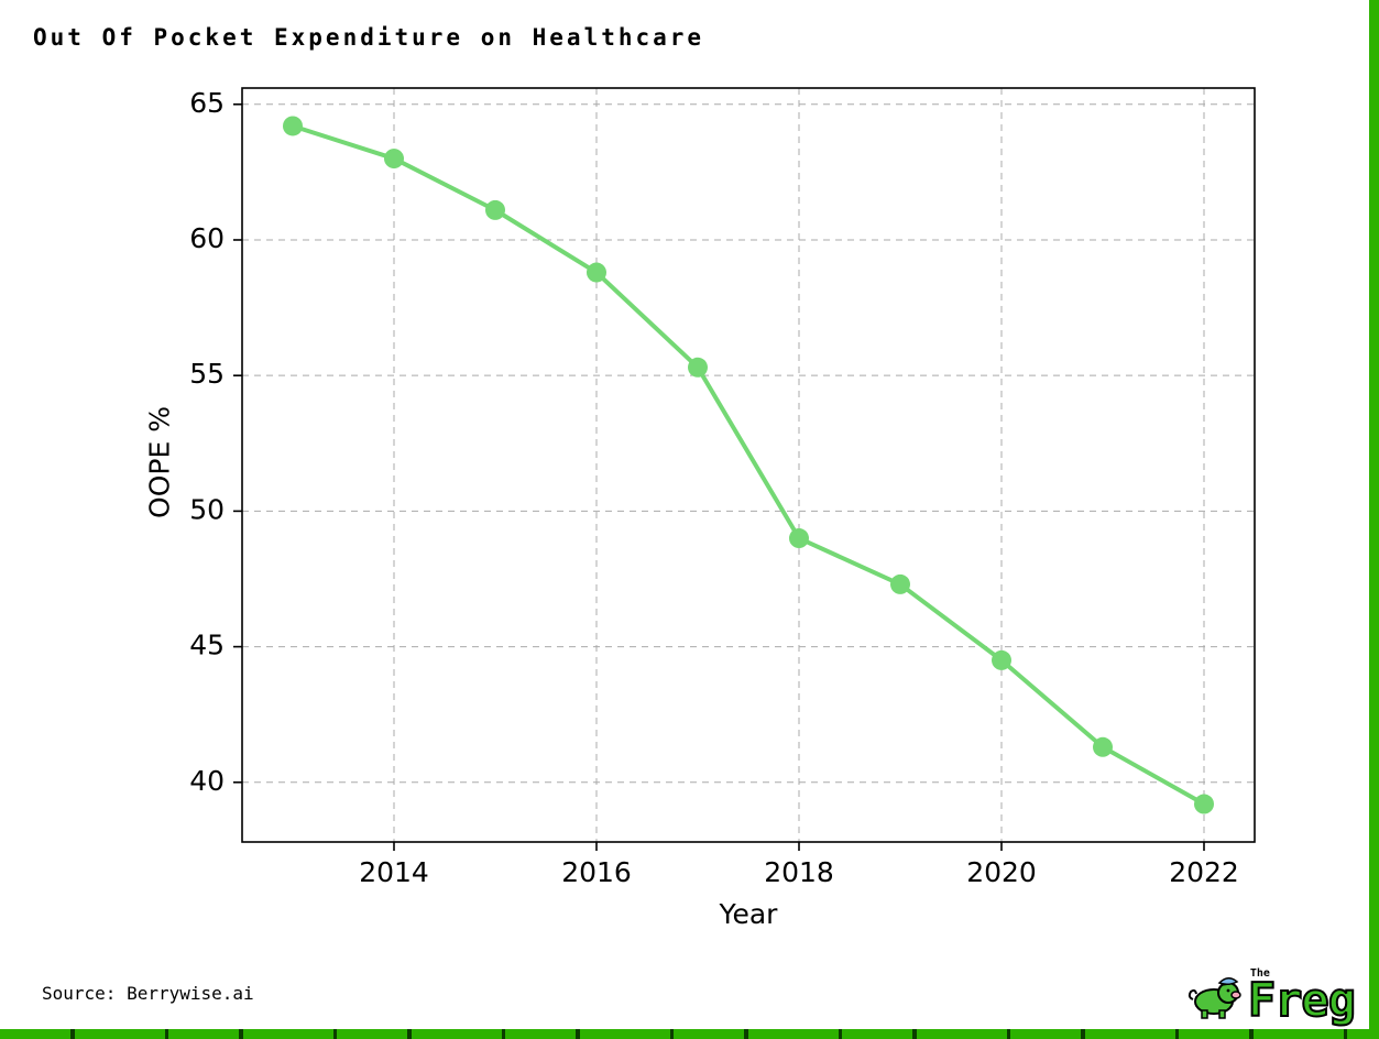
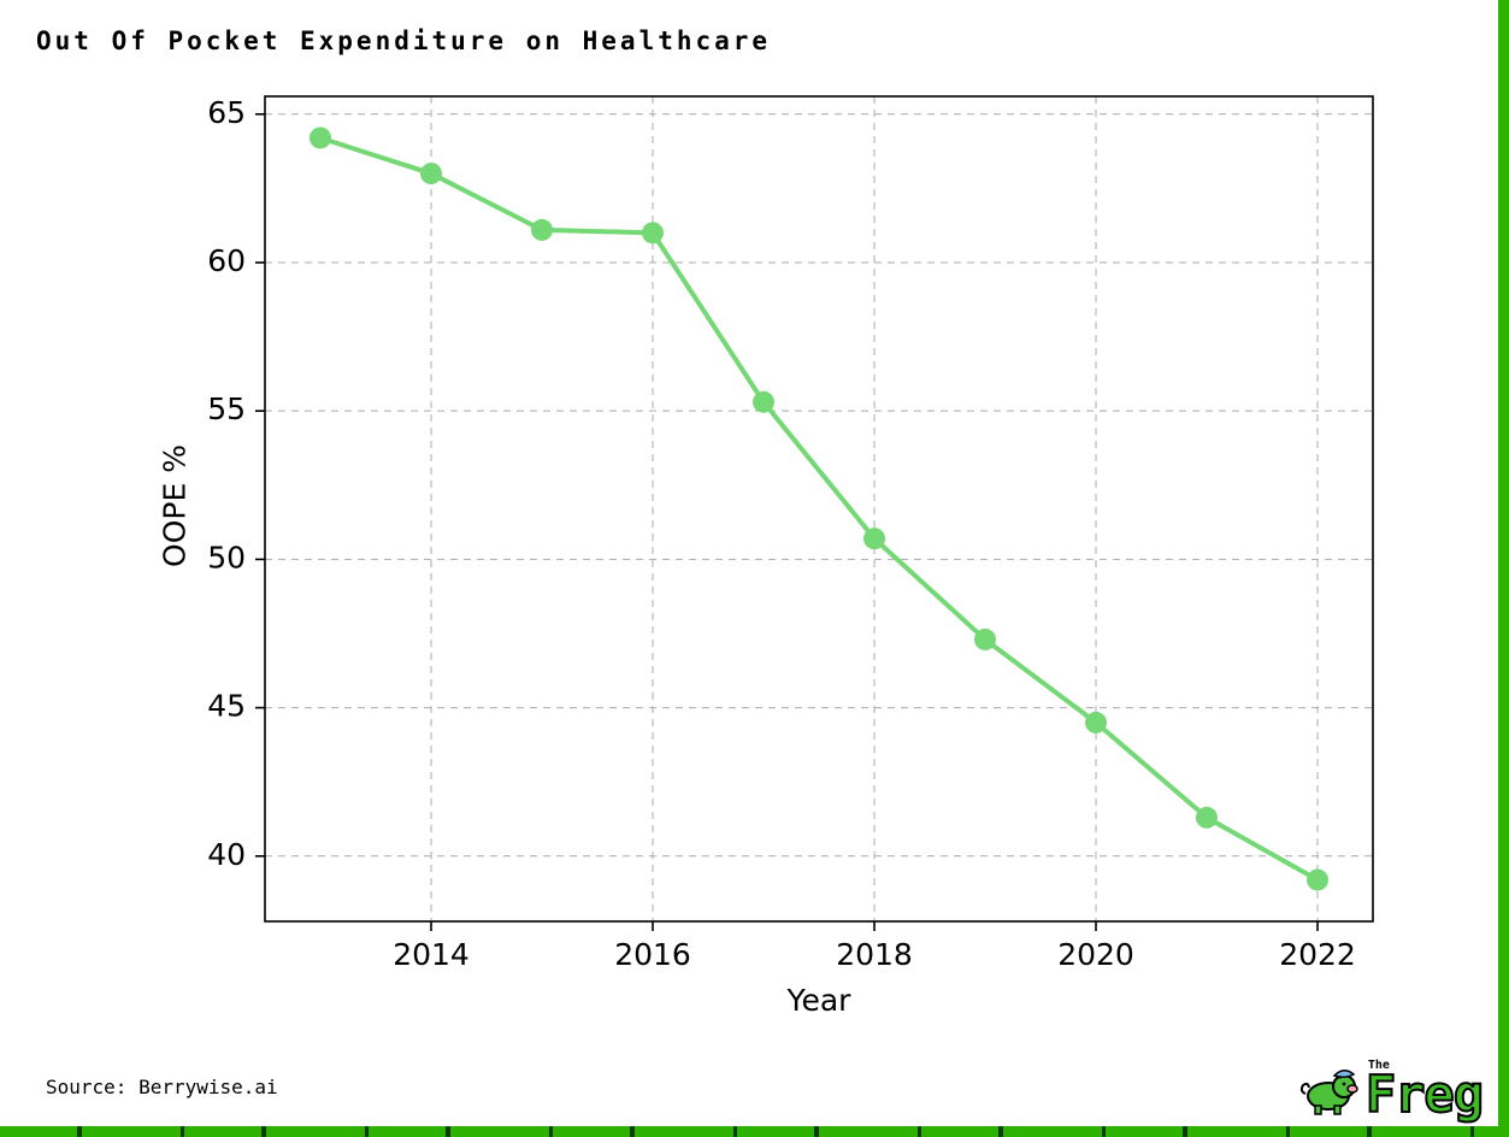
2016: 58.8 -> 61.0
2018: 49.0 -> 50.7
